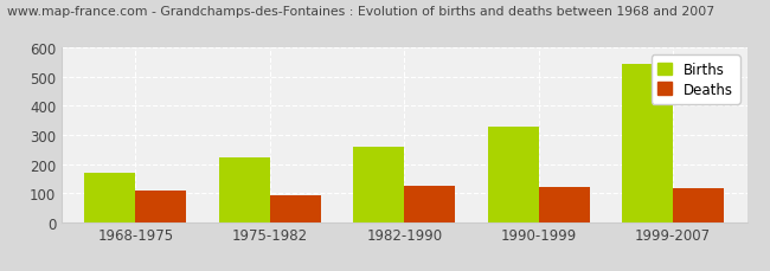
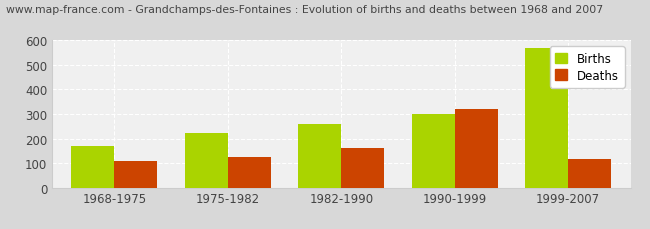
Deaths/1975-1982: 93 -> 125
Deaths/1982-1990: 124 -> 160
Births/1990-1999: 328 -> 300
Deaths/1990-1999: 121 -> 320
Births/1999-2007: 543 -> 570
